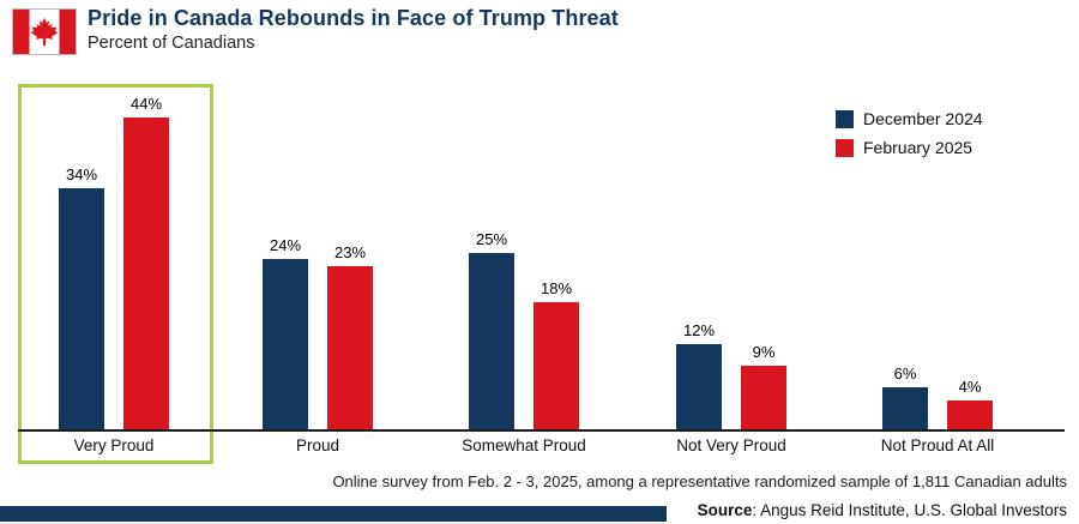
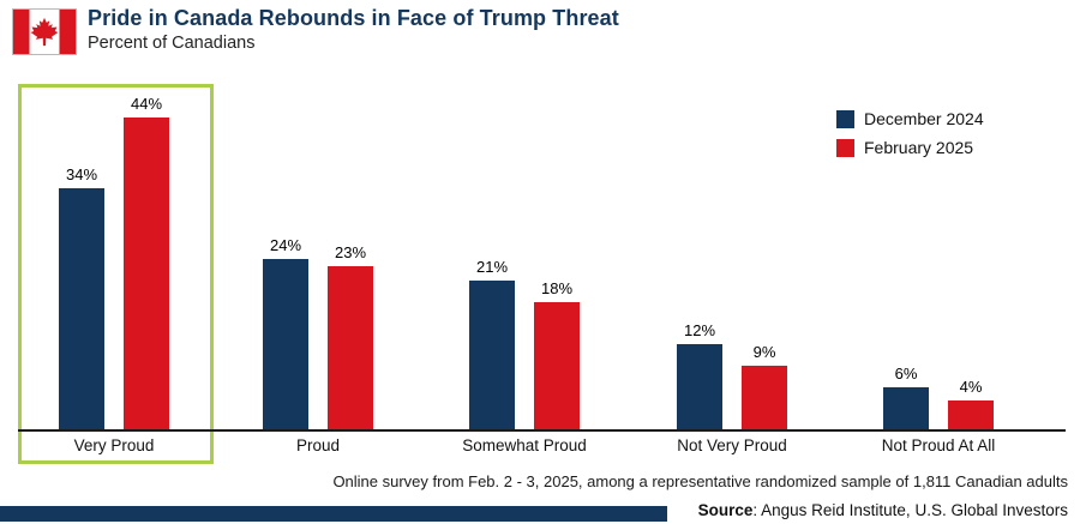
December 2024/Somewhat Proud: 25% -> 21%
